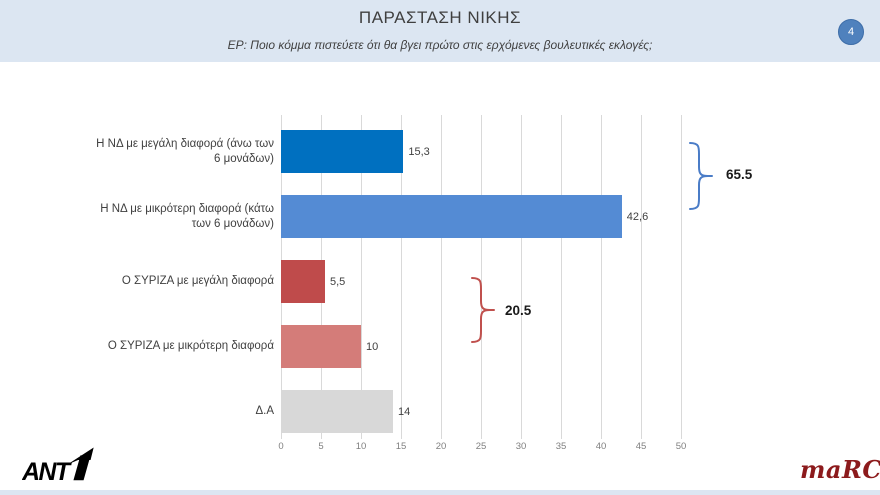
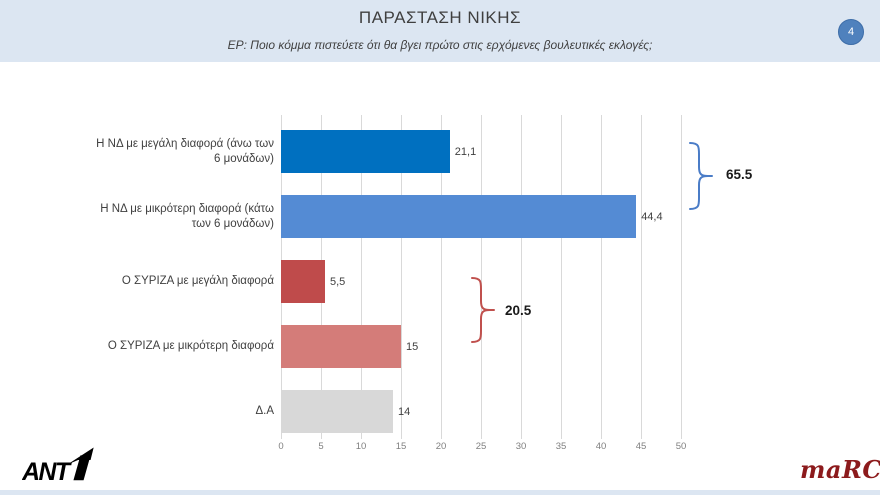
Η ΝΔ με μεγάλη διαφορά (άνω των 6 μονάδων): 15,3 -> 21,1
Η ΝΔ με μικρότερη διαφορά (κάτω των 6 μονάδων): 42,6 -> 44,4
Ο ΣΥΡΙΖΑ με μικρότερη διαφορά: 10 -> 15
